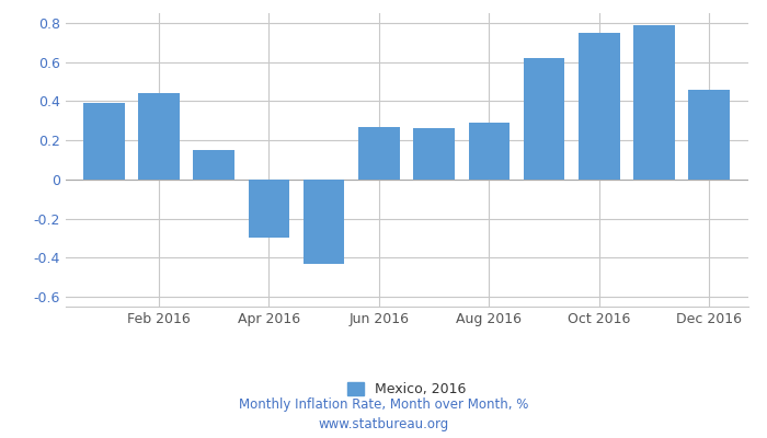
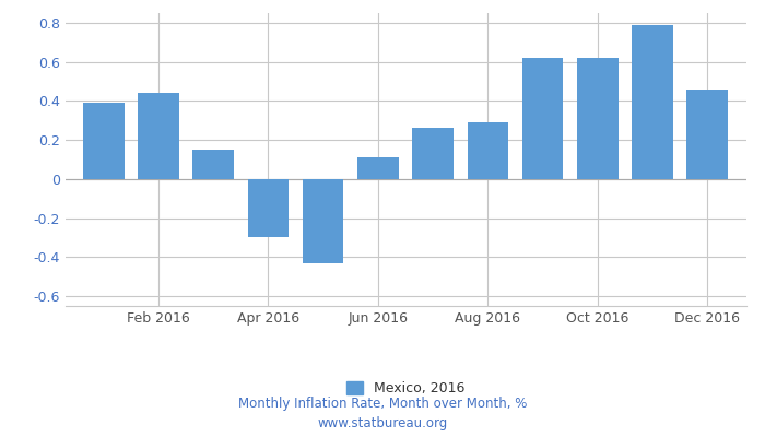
Jun 2016: 0.27 -> 0.11
Oct 2016: 0.75 -> 0.62
